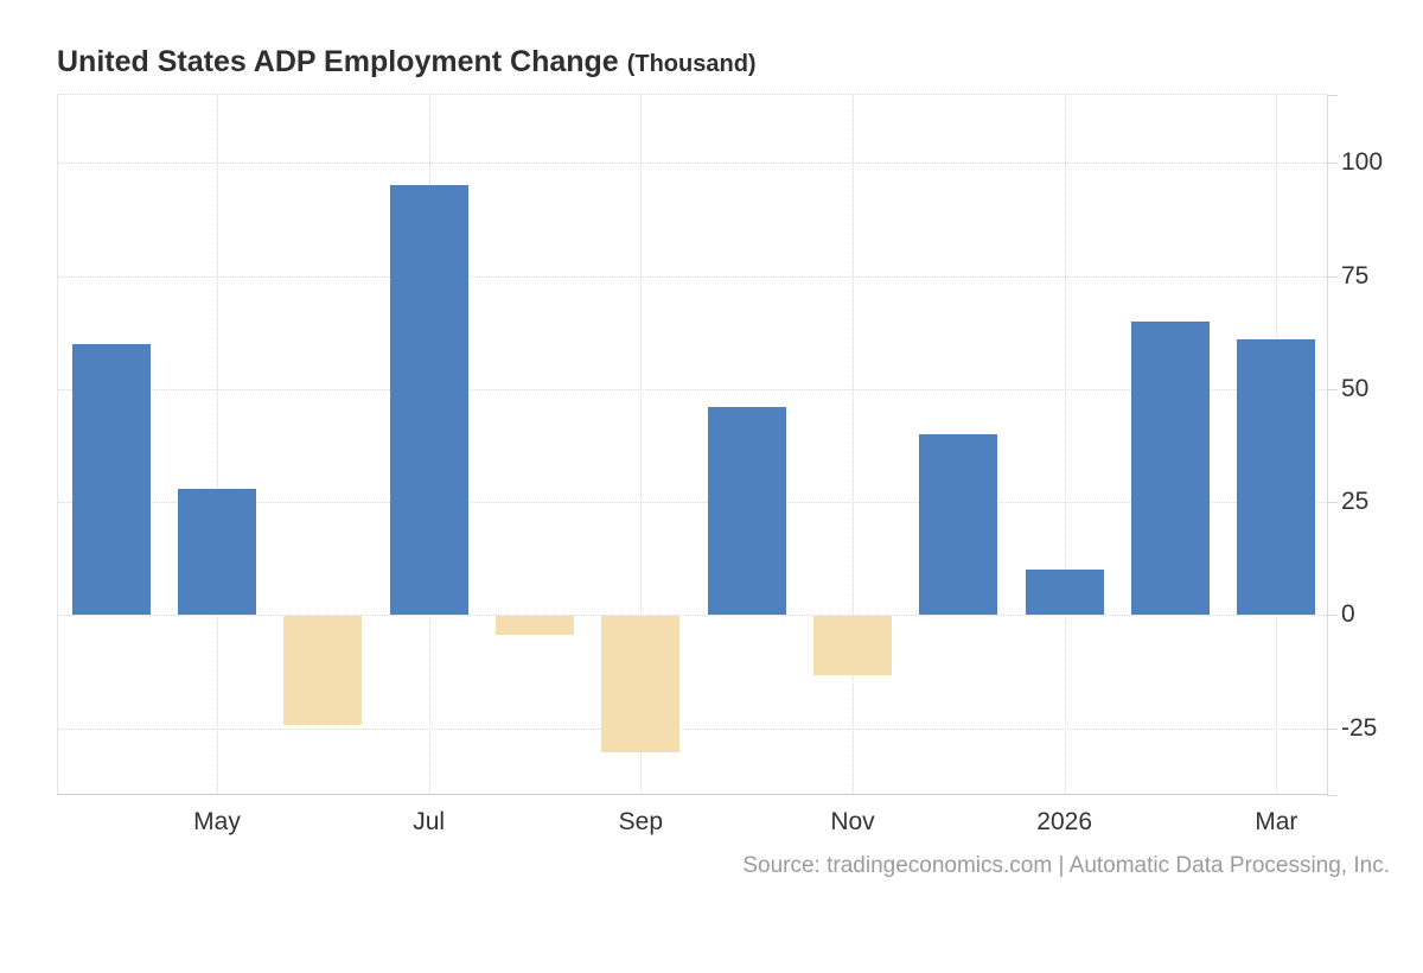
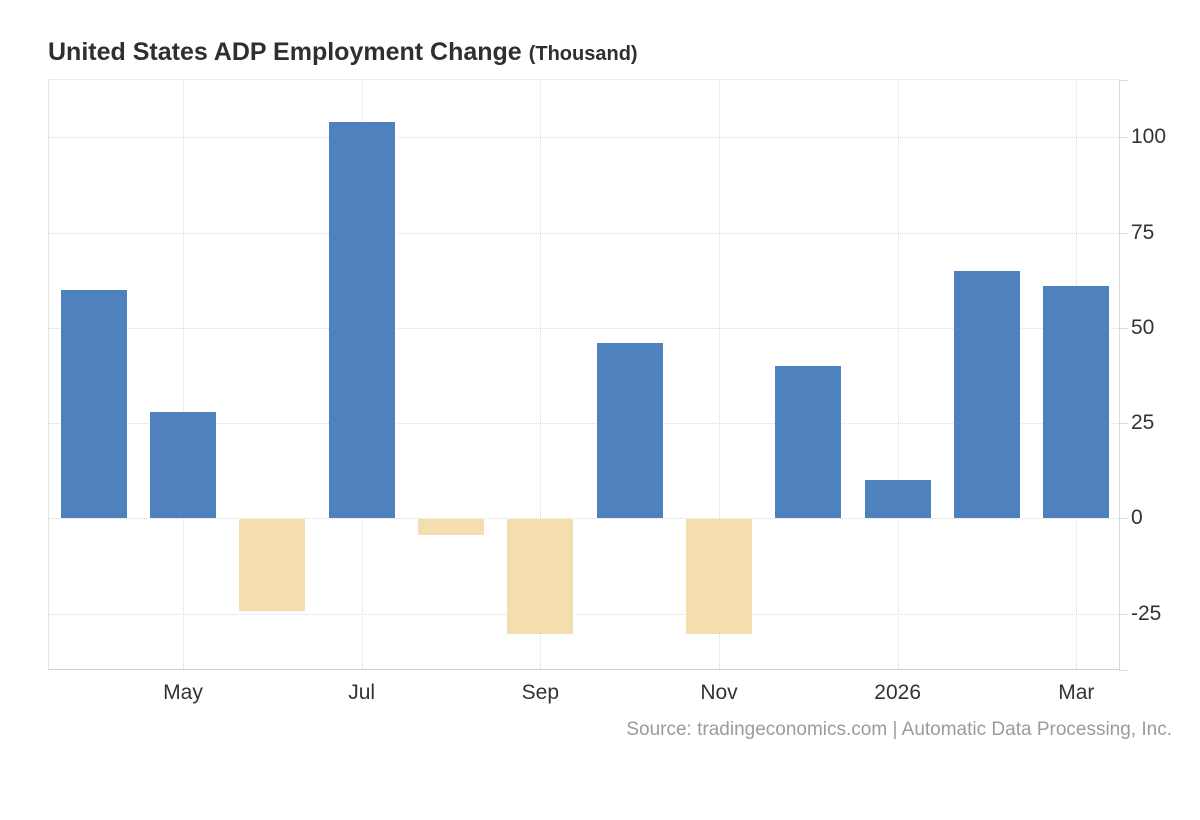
Jul: 95 -> 104
Nov: -13 -> -30
